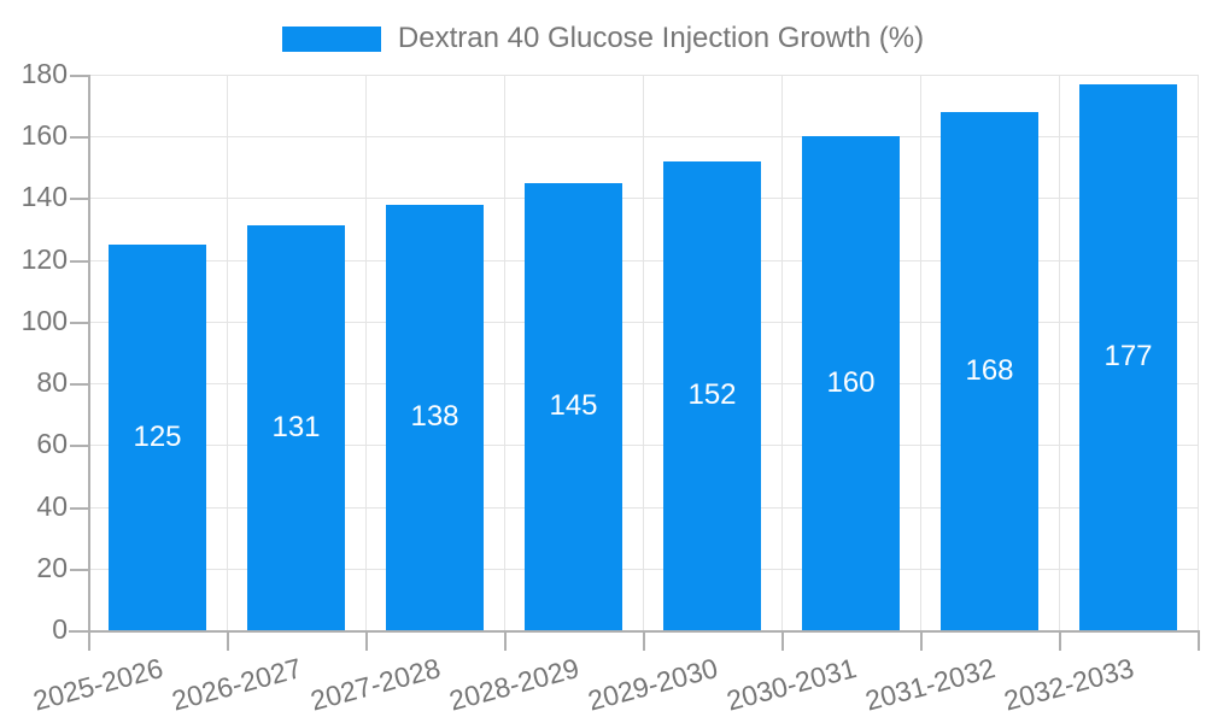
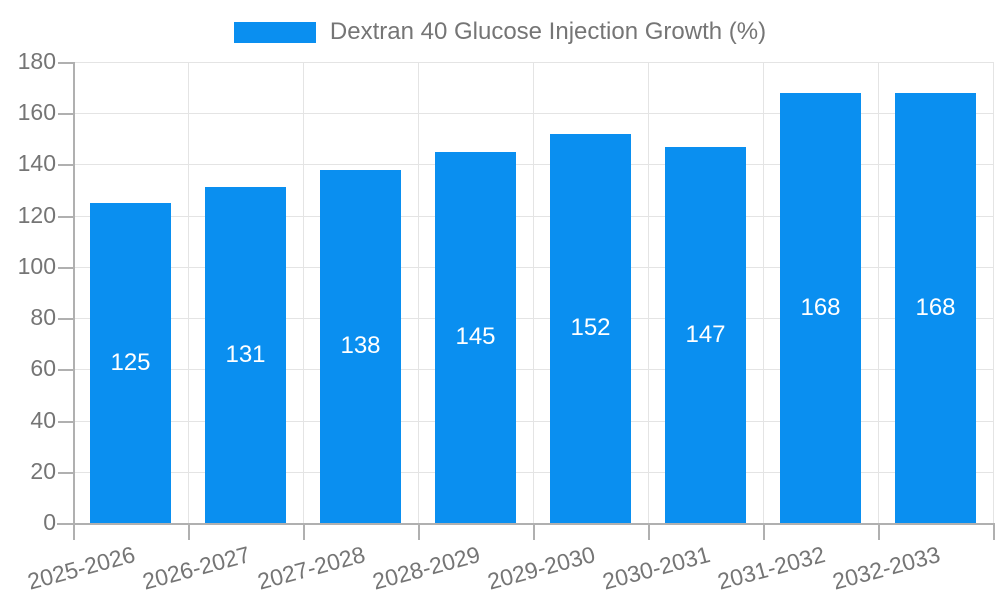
2030-2031: 160 -> 147
2032-2033: 177 -> 168
